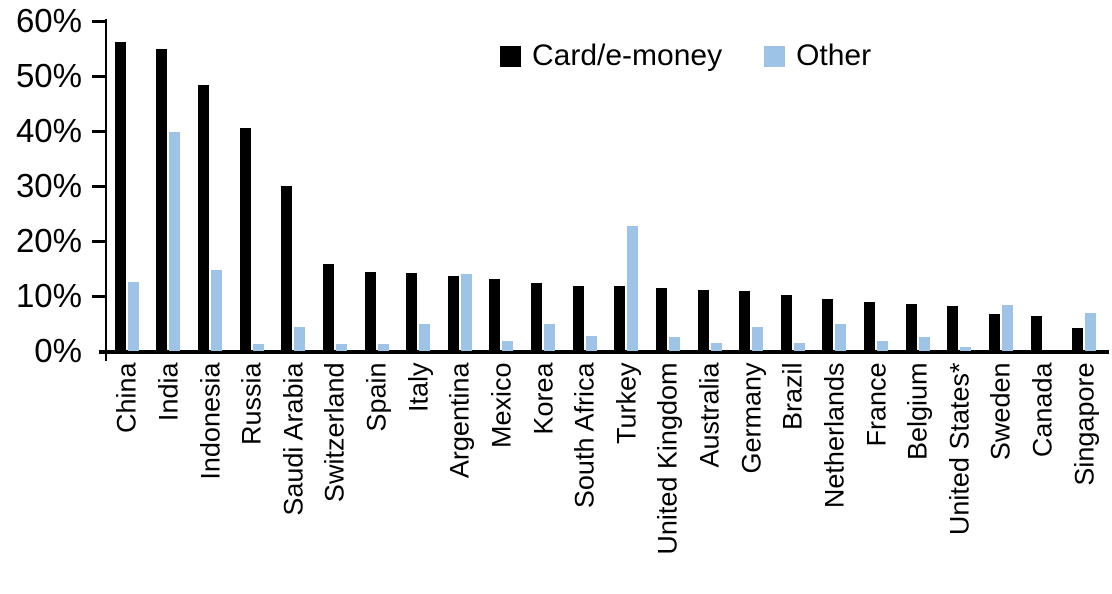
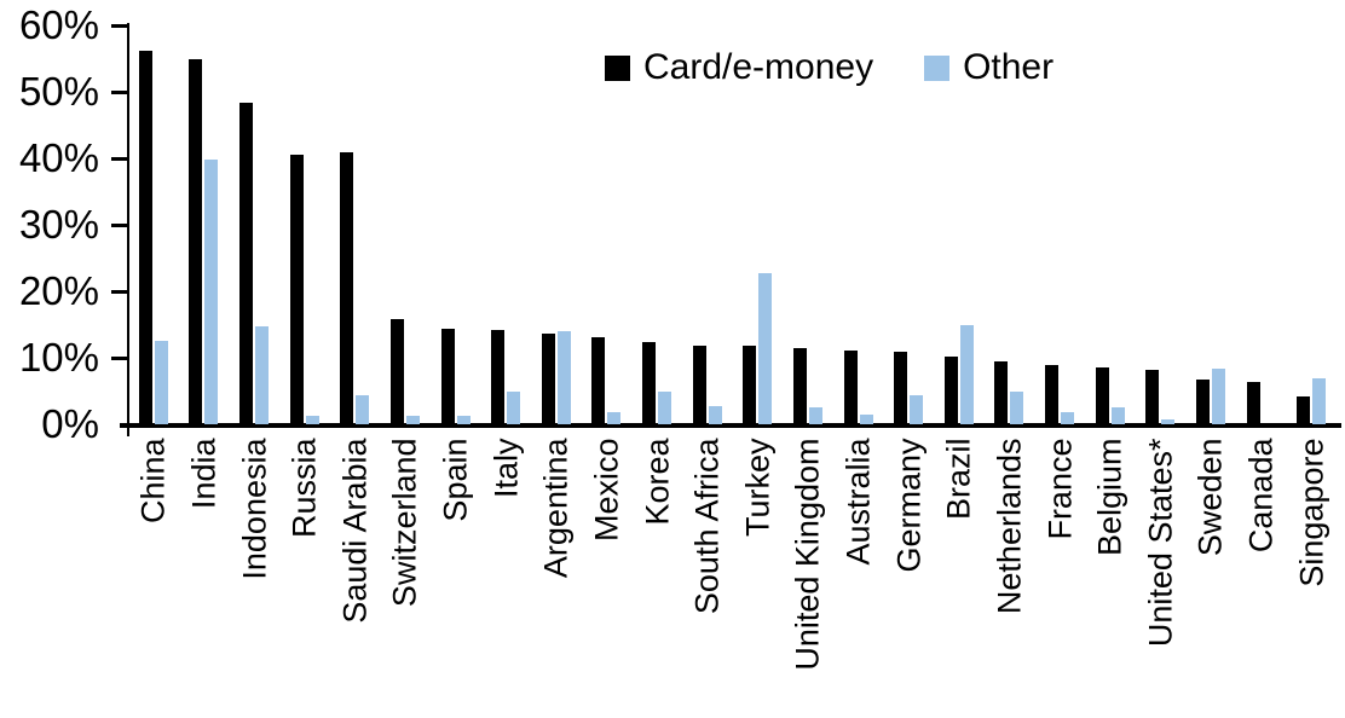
Card/e-money/Saudi Arabia: 30% -> 41%
Other/Brazil: 1% -> 15%
